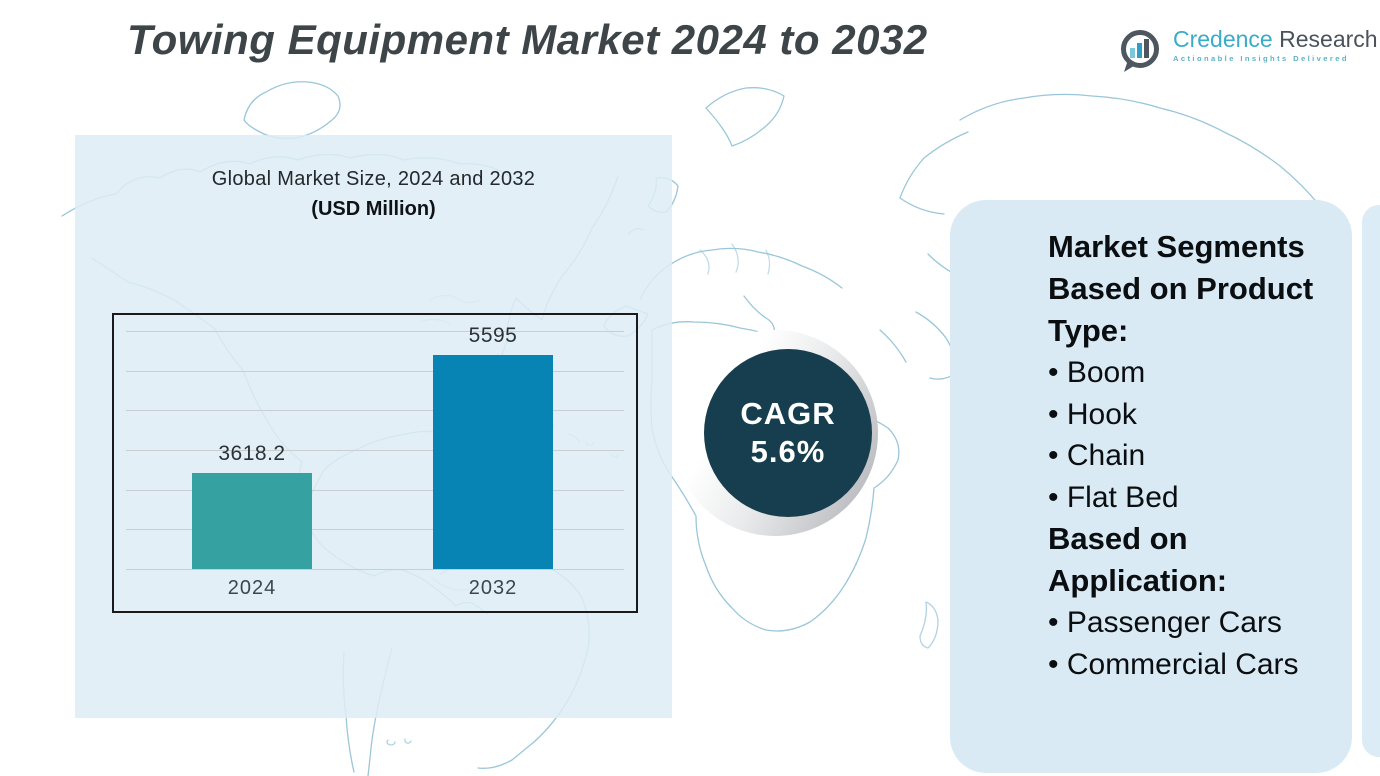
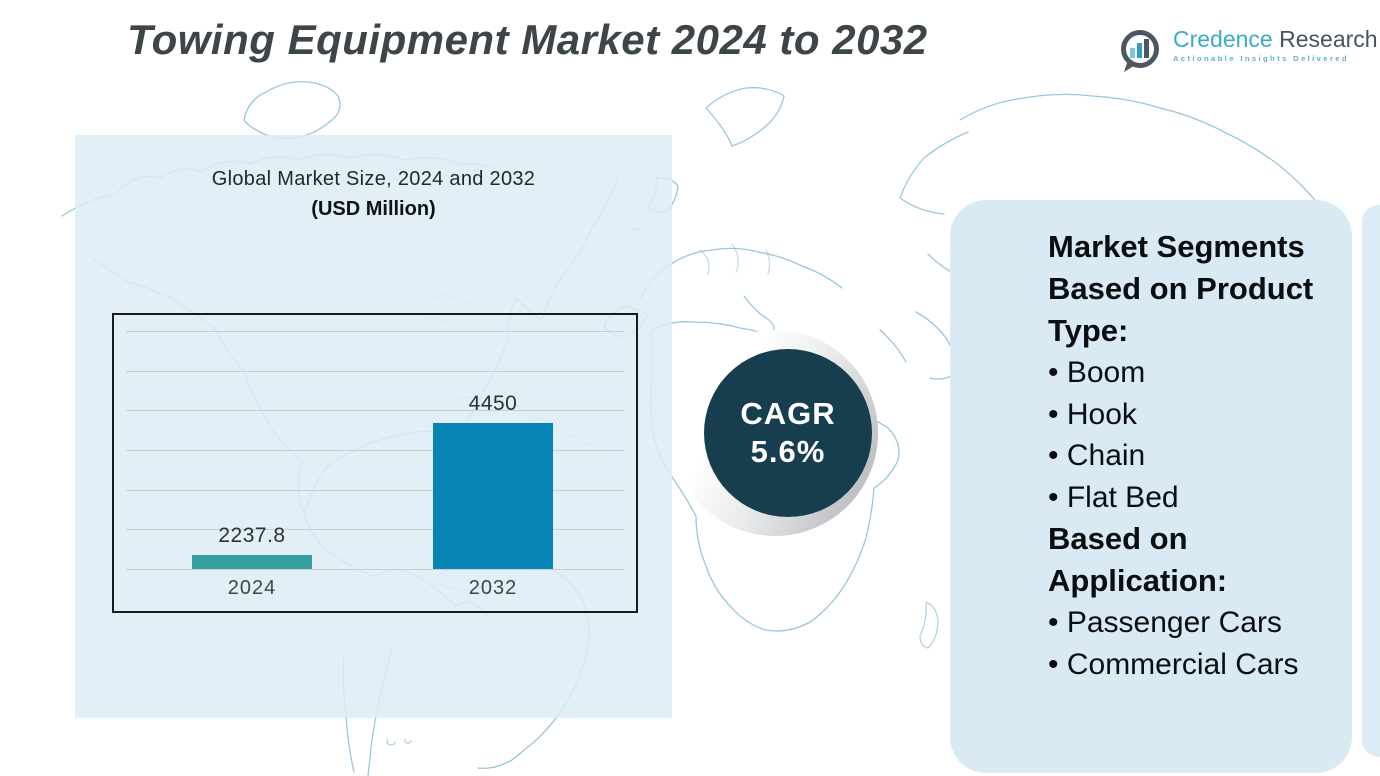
2024: 3618.2 -> 2237.8
2032: 5595 -> 4450
